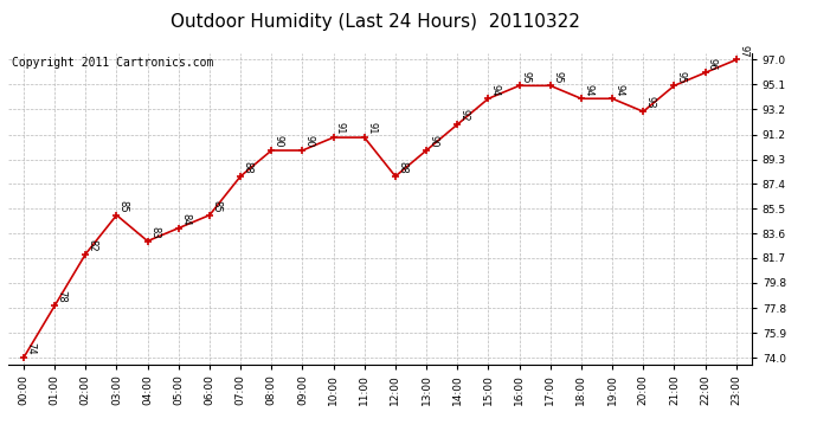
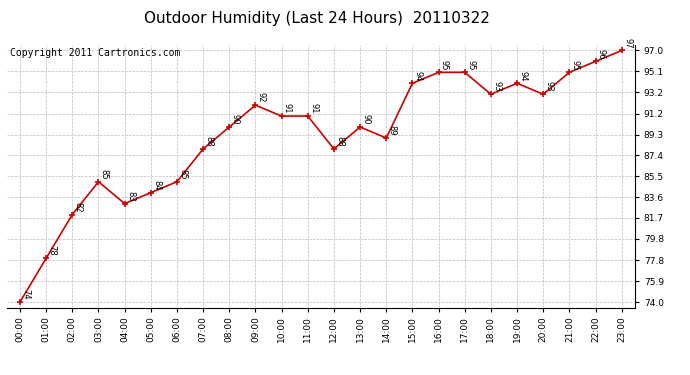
09:00: 90 -> 92
14:00: 92 -> 89
18:00: 94 -> 93
